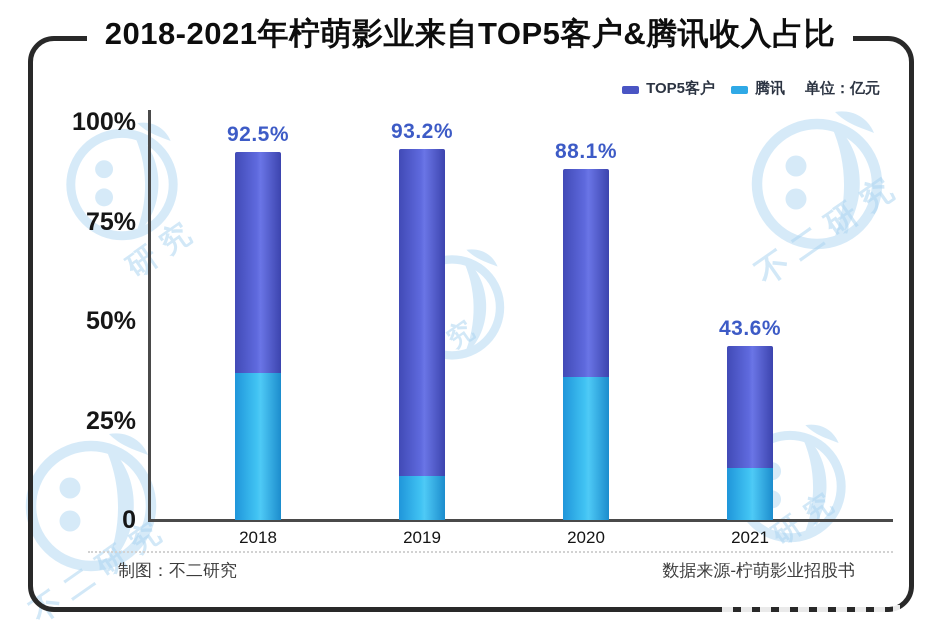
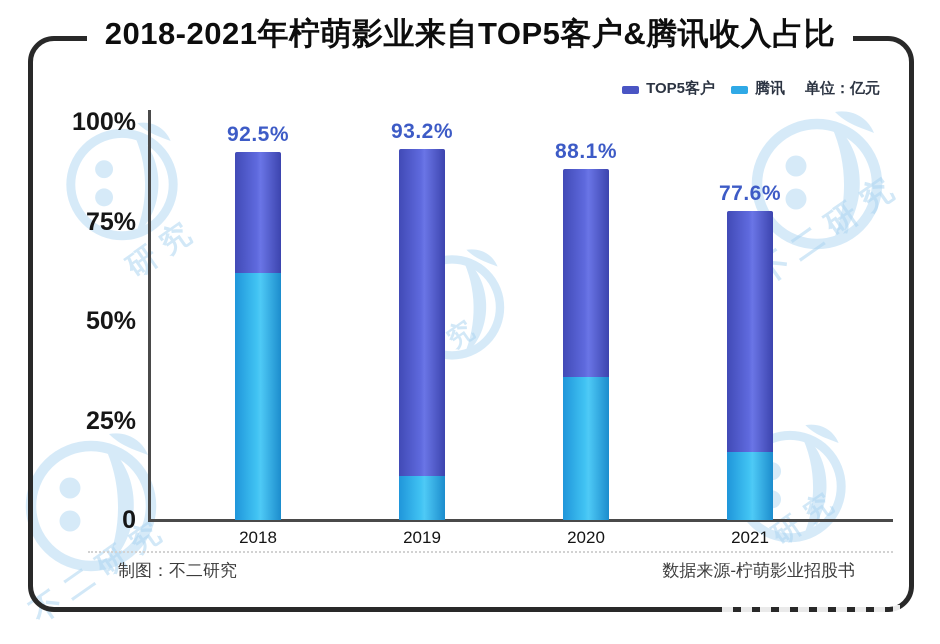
腾讯/2018: 37% -> 62%
TOP5客户/2021: 43.6% -> 77.6%
腾讯/2021: 13% -> 17%
